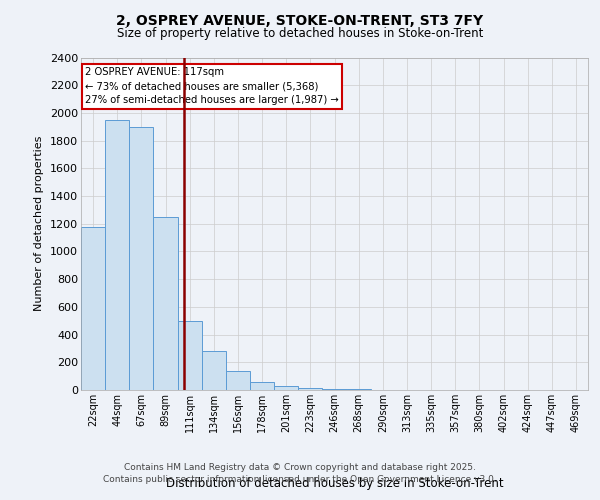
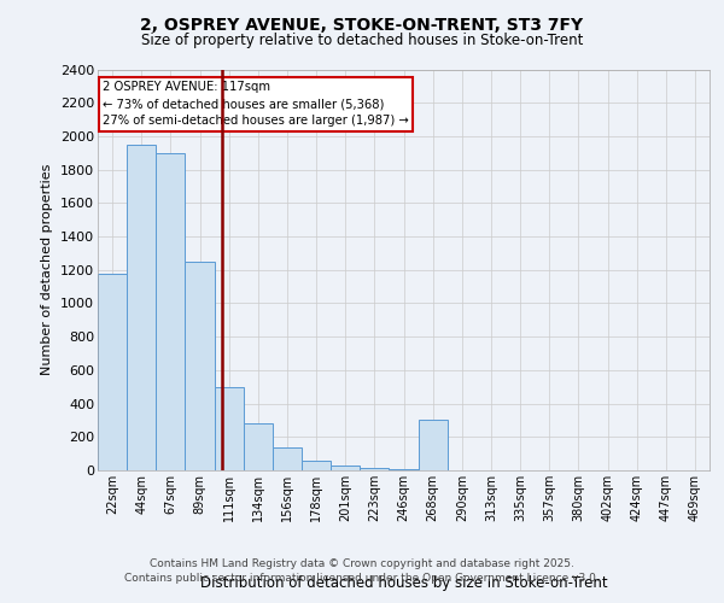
268sqm: 0 -> 300
